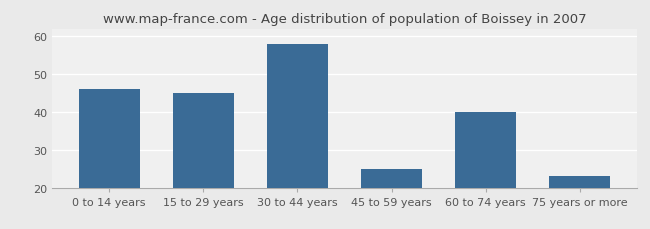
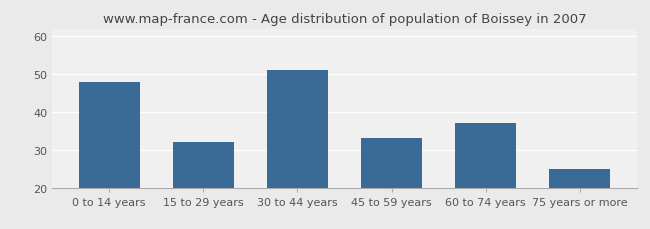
0 to 14 years: 46 -> 48
15 to 29 years: 45 -> 32
30 to 44 years: 58 -> 51
45 to 59 years: 25 -> 33
60 to 74 years: 40 -> 37
75 years or more: 23 -> 25
